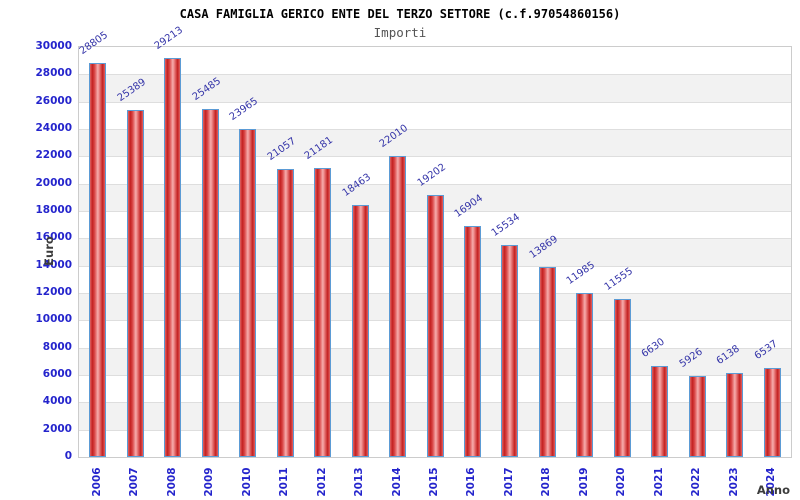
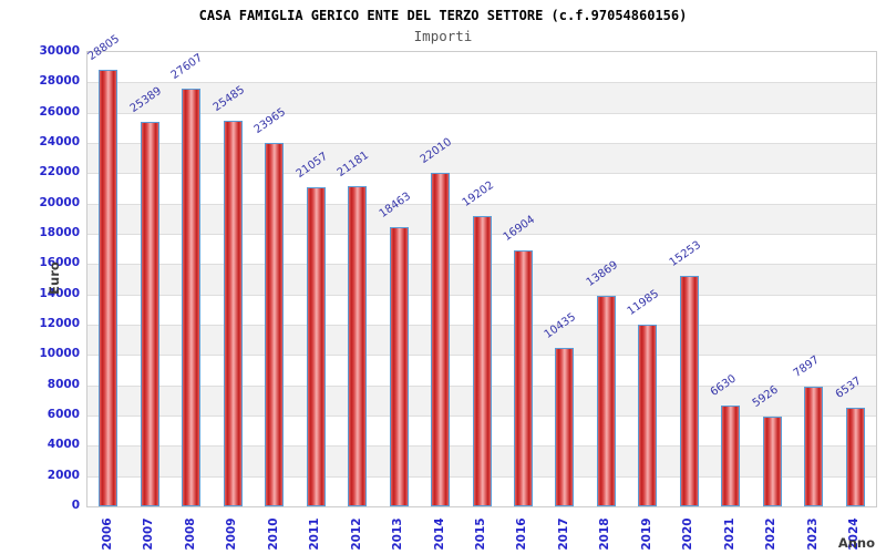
2008: 29213 -> 27607
2017: 15534 -> 10435
2020: 11555 -> 15253
2023: 6138 -> 7897
